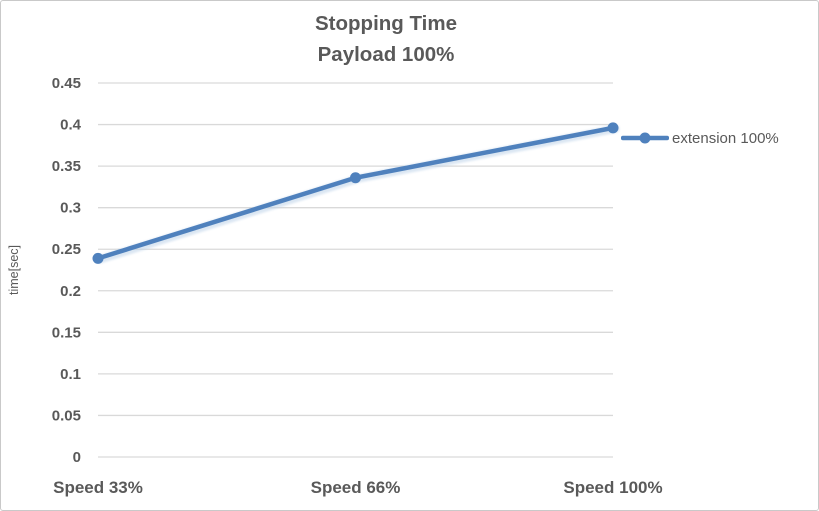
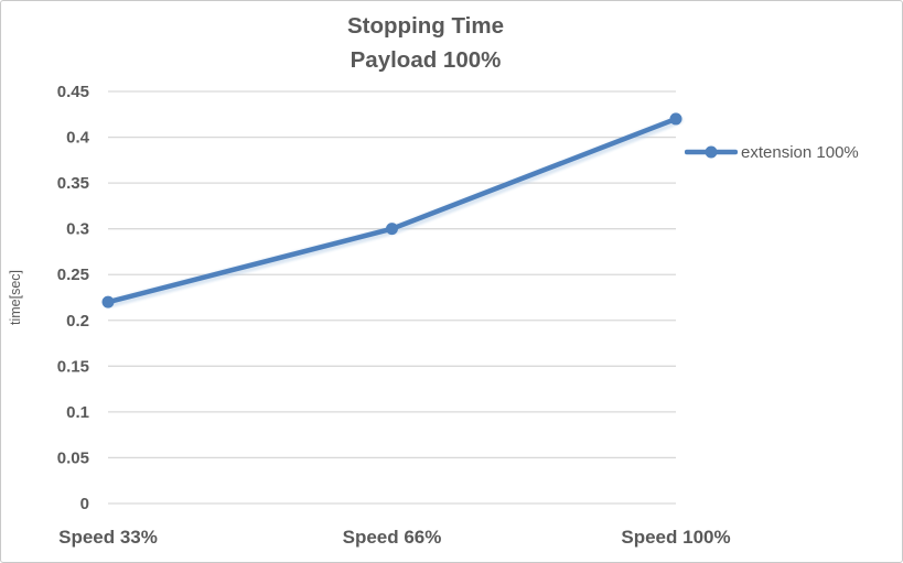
Speed 33%: 0.24 -> 0.22
Speed 66%: 0.34 -> 0.30
Speed 100%: 0.40 -> 0.42
